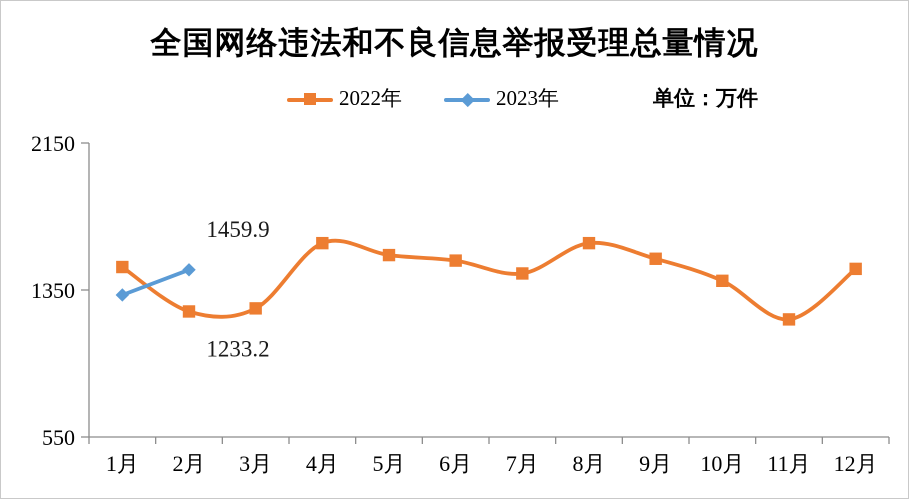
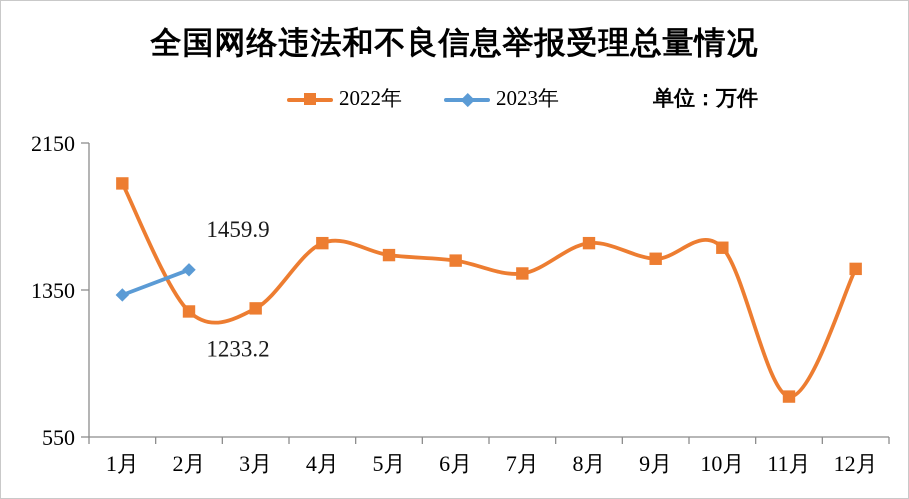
2022年/1月: 1480 -> 1930
2022年/10月: 1400 -> 1580
2022年/11月: 1190 -> 770
